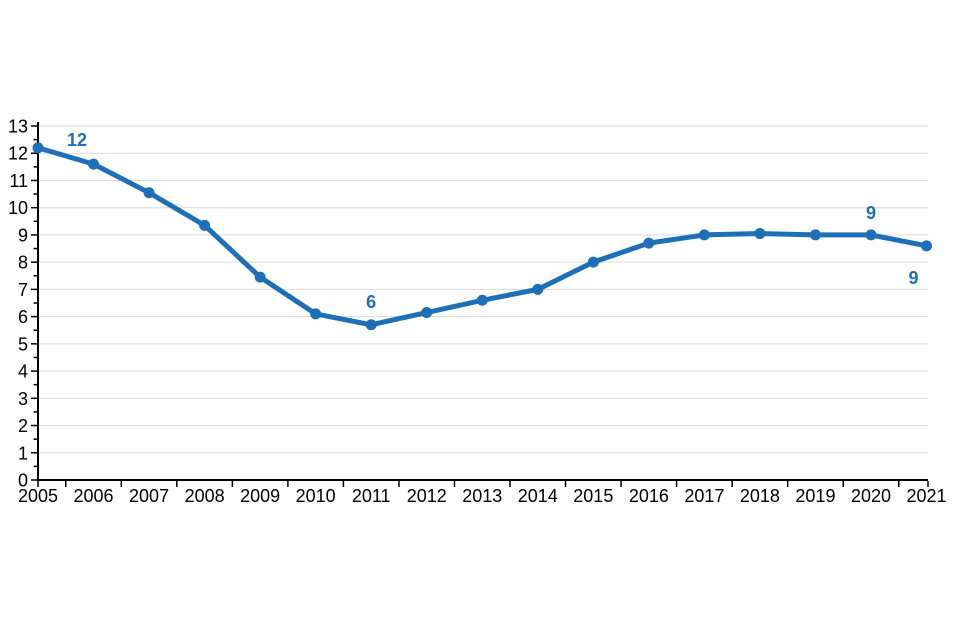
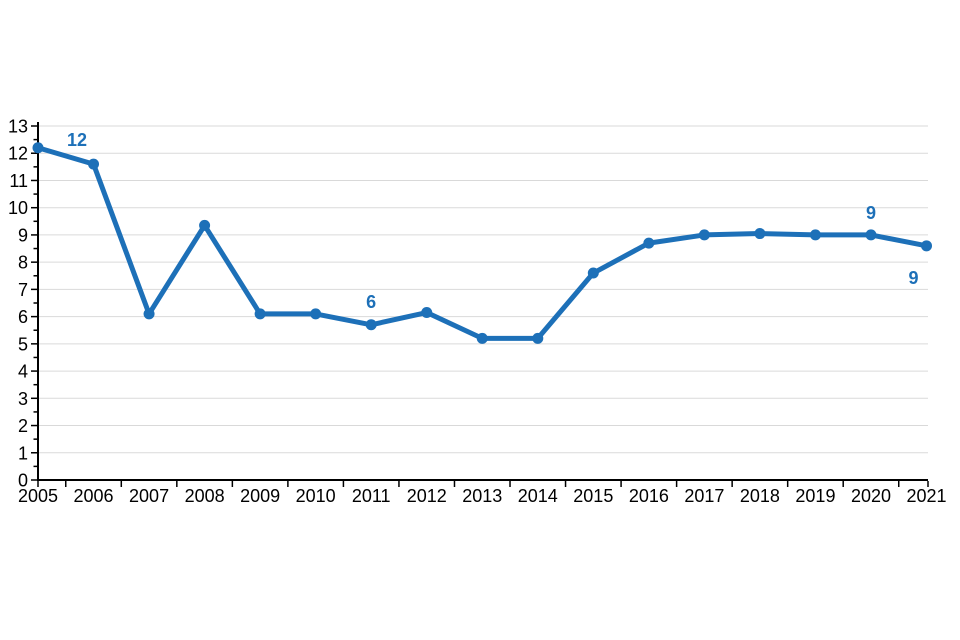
2007: 10.6 -> 6.1
2009: 7.5 -> 6.1
2013: 6.6 -> 5.2
2014: 7.0 -> 5.2
2015: 8.0 -> 7.6
